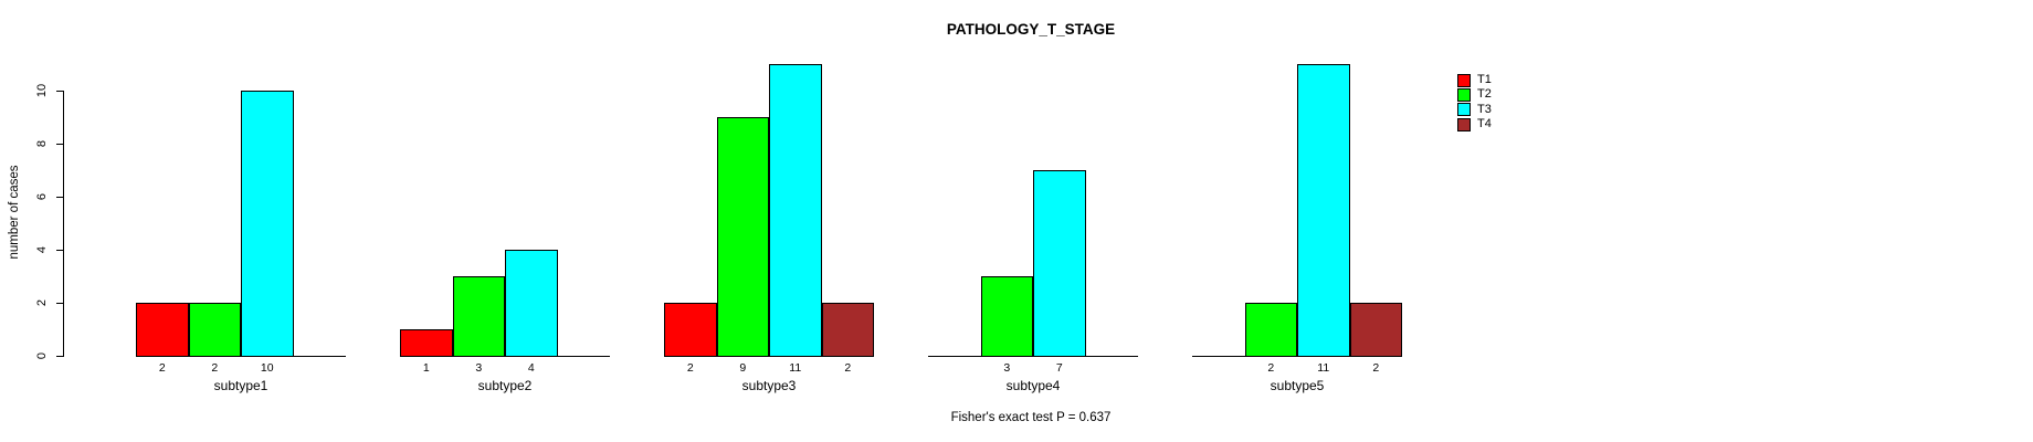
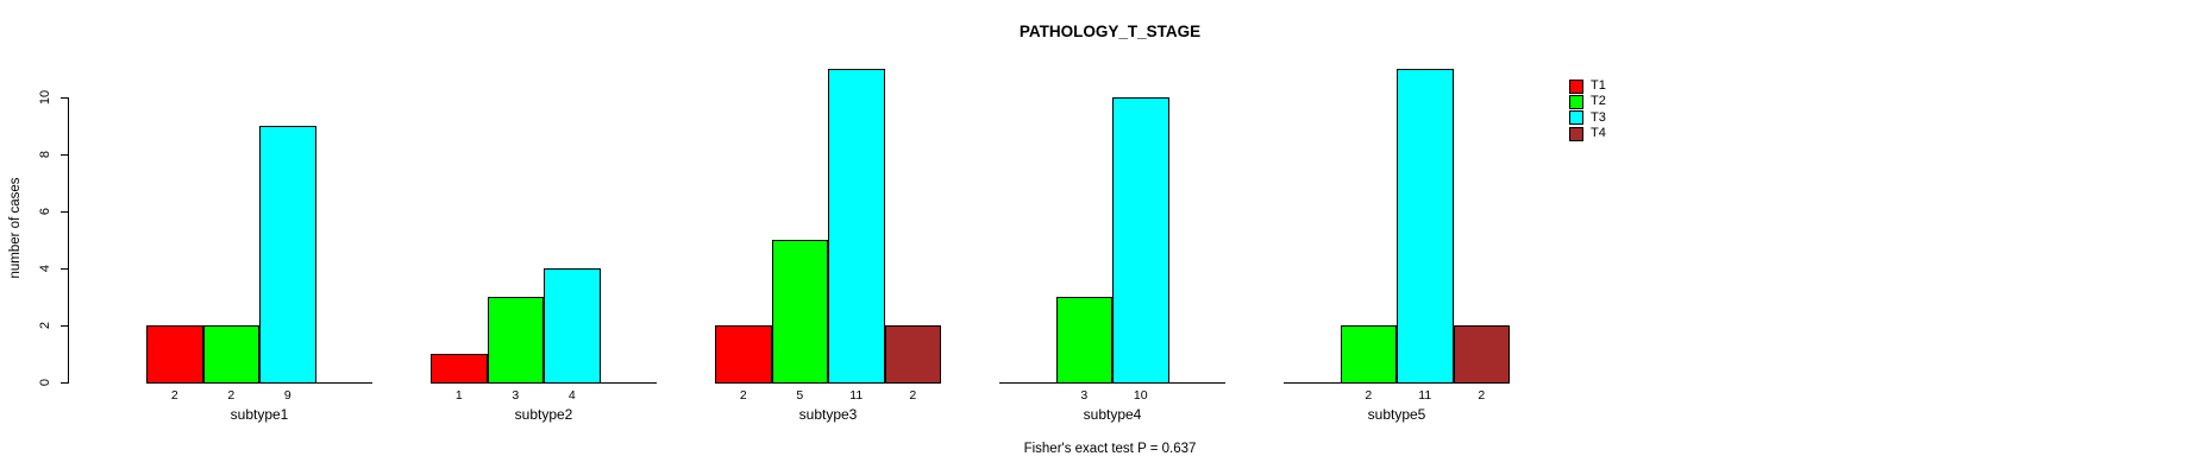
T3/subtype1: 10 -> 9
T2/subtype3: 9 -> 5
T3/subtype4: 7 -> 10
